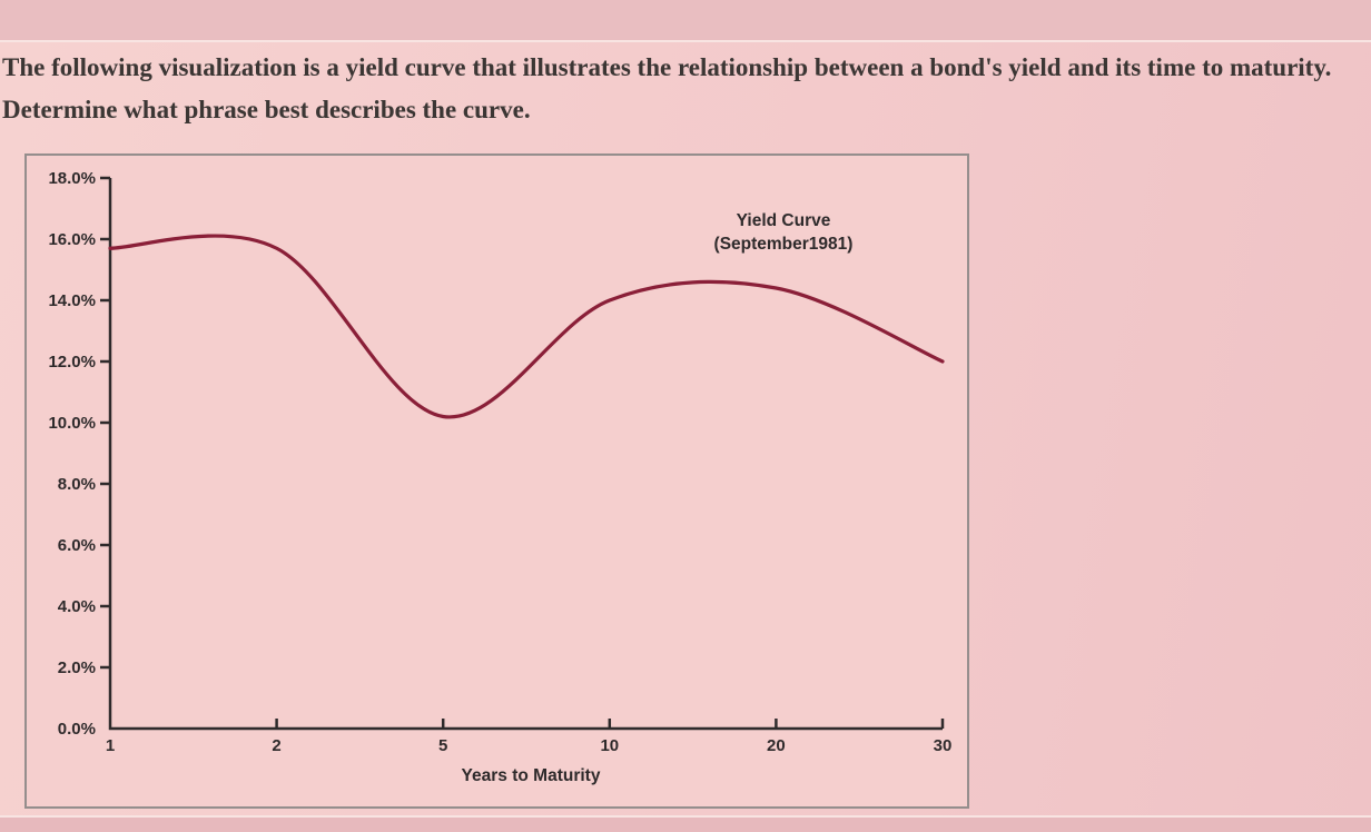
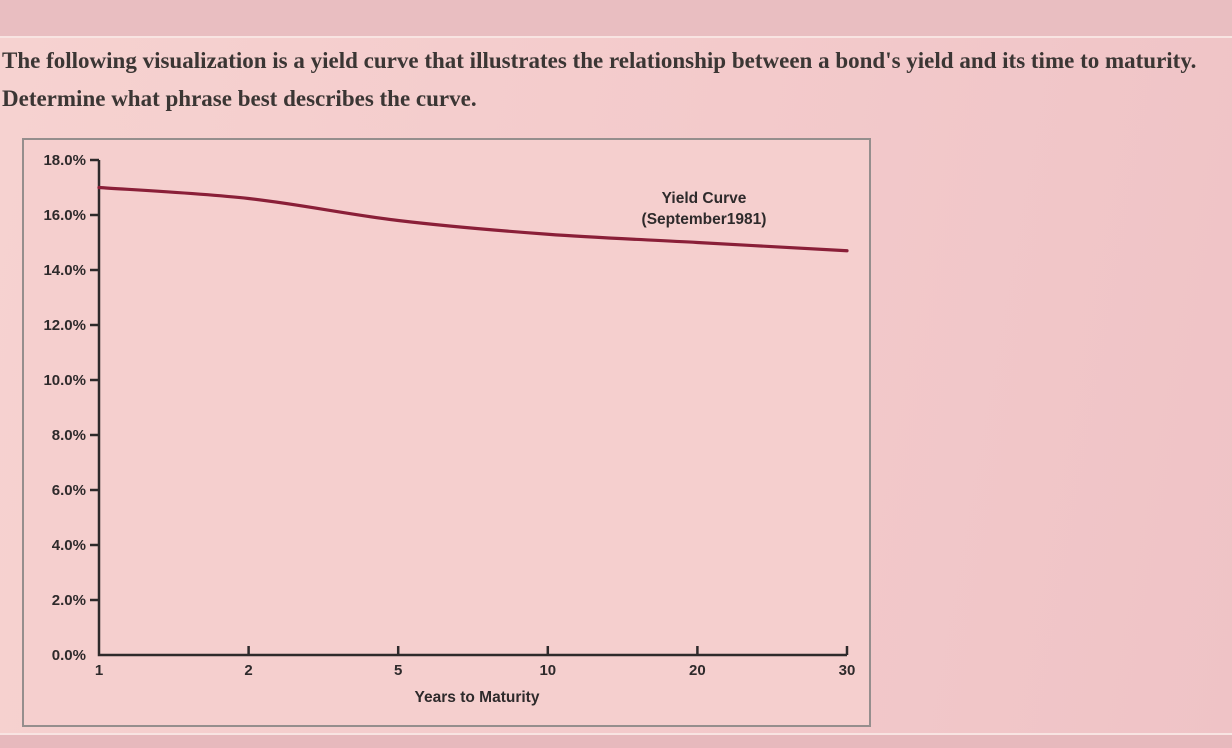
1: 15.7% -> 17.0%
2: 15.7% -> 16.6%
5: 10.2% -> 15.8%
10: 14.0% -> 15.3%
20: 14.4% -> 15.0%
30: 12.0% -> 14.7%
